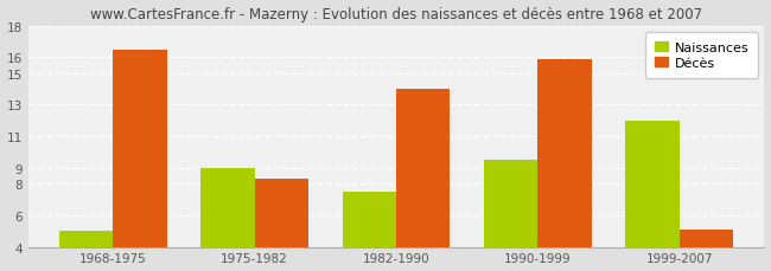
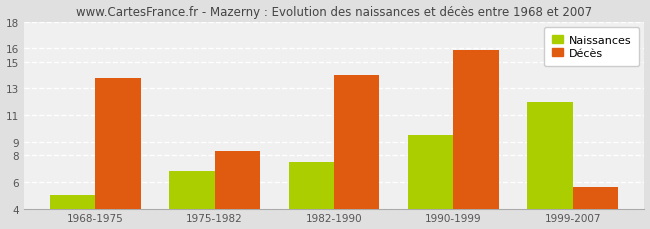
Décès/1968-1975: 16.5 -> 13.8
Naissances/1975-1982: 9.0 -> 6.8
Décès/1999-2007: 5.1 -> 5.6
